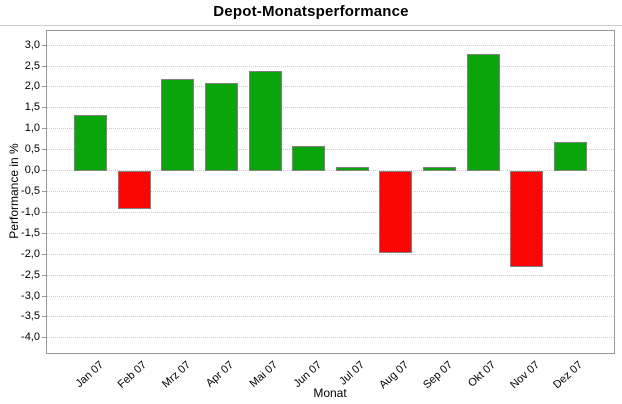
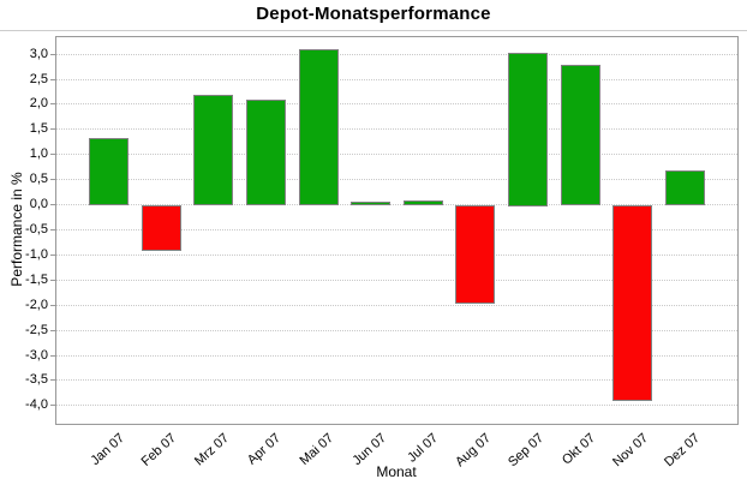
Mai 07: 2,4 -> 3,1
Jun 07: 0,6 -> 0,1
Sep 07: 0,1 -> 3,0
Nov 07: -2,3 -> -3,9
